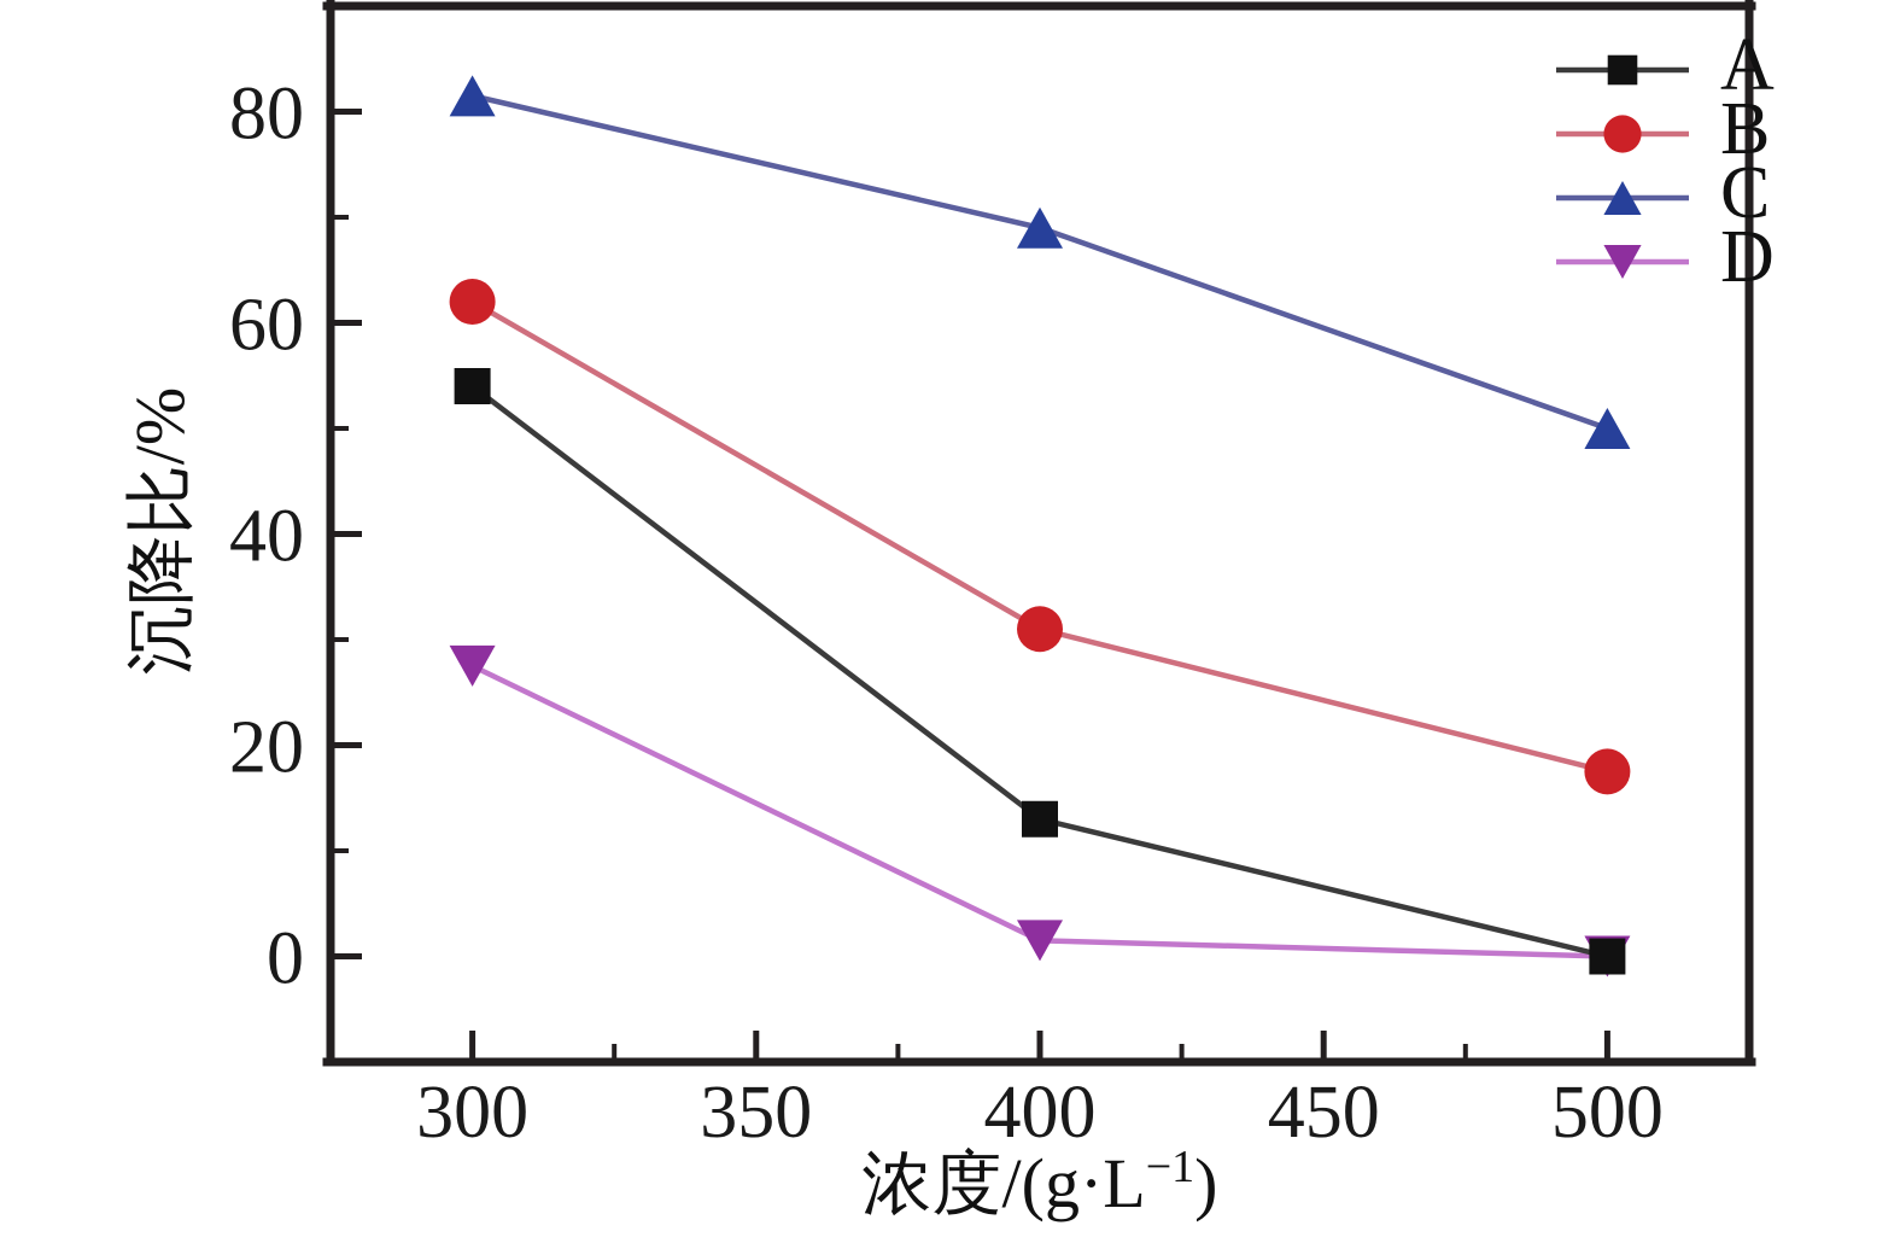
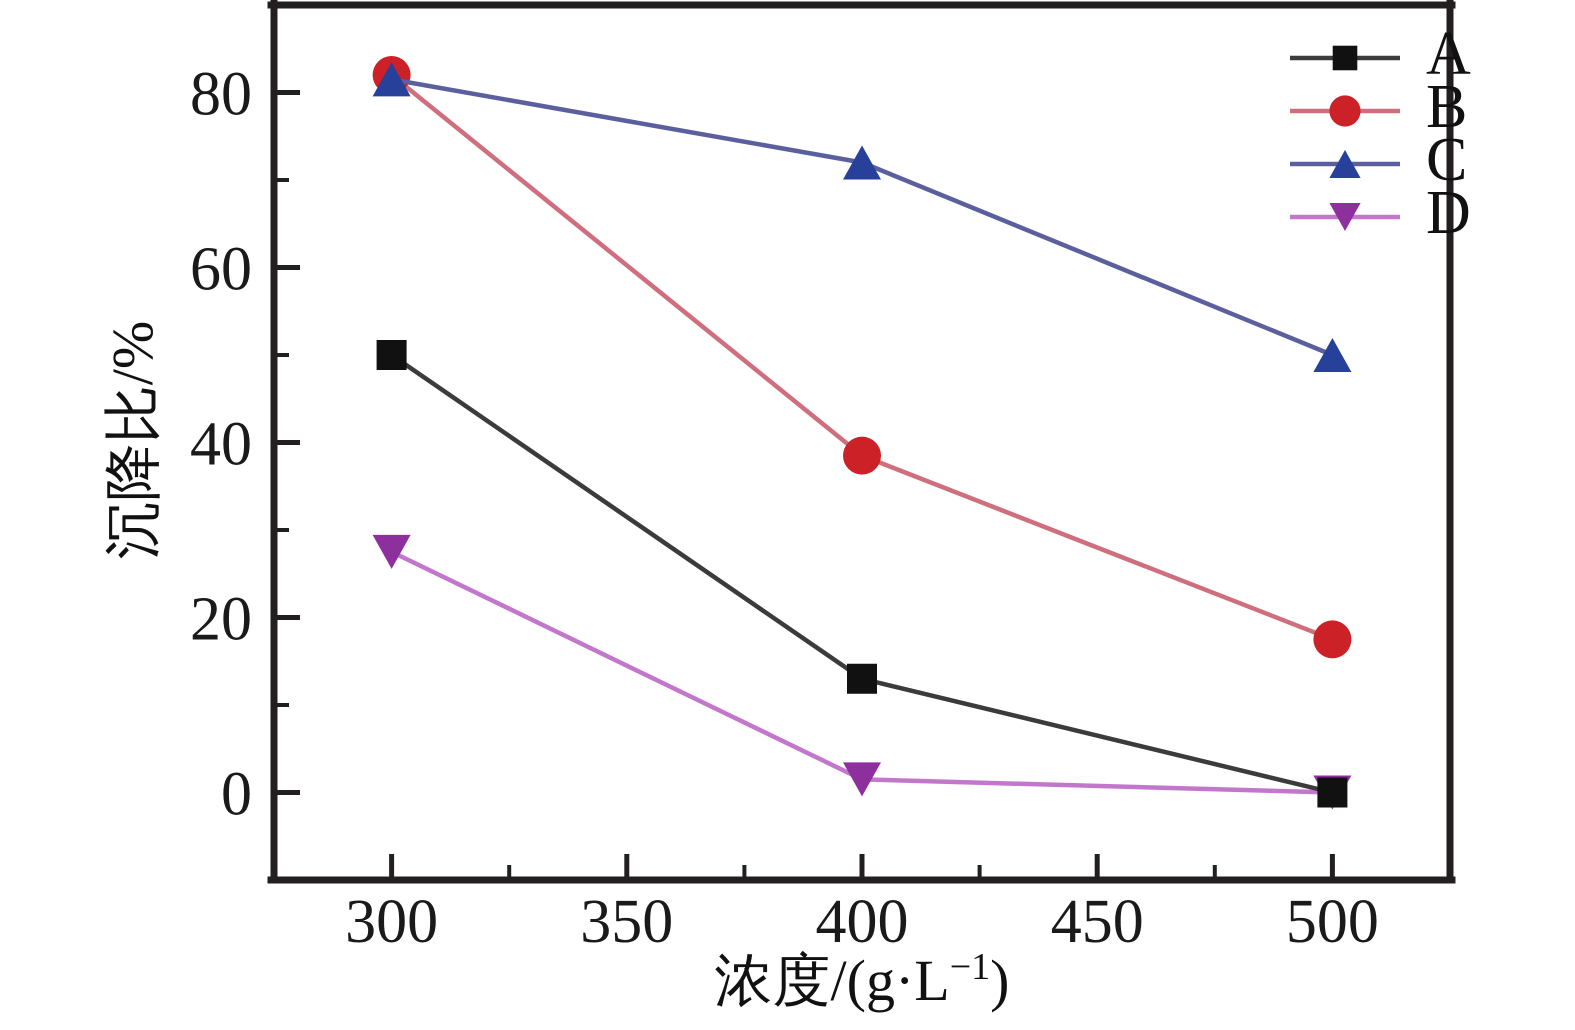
A/300: 54 -> 50
B/300: 62 -> 82
B/400: 31 -> 38
C/400: 69 -> 72
